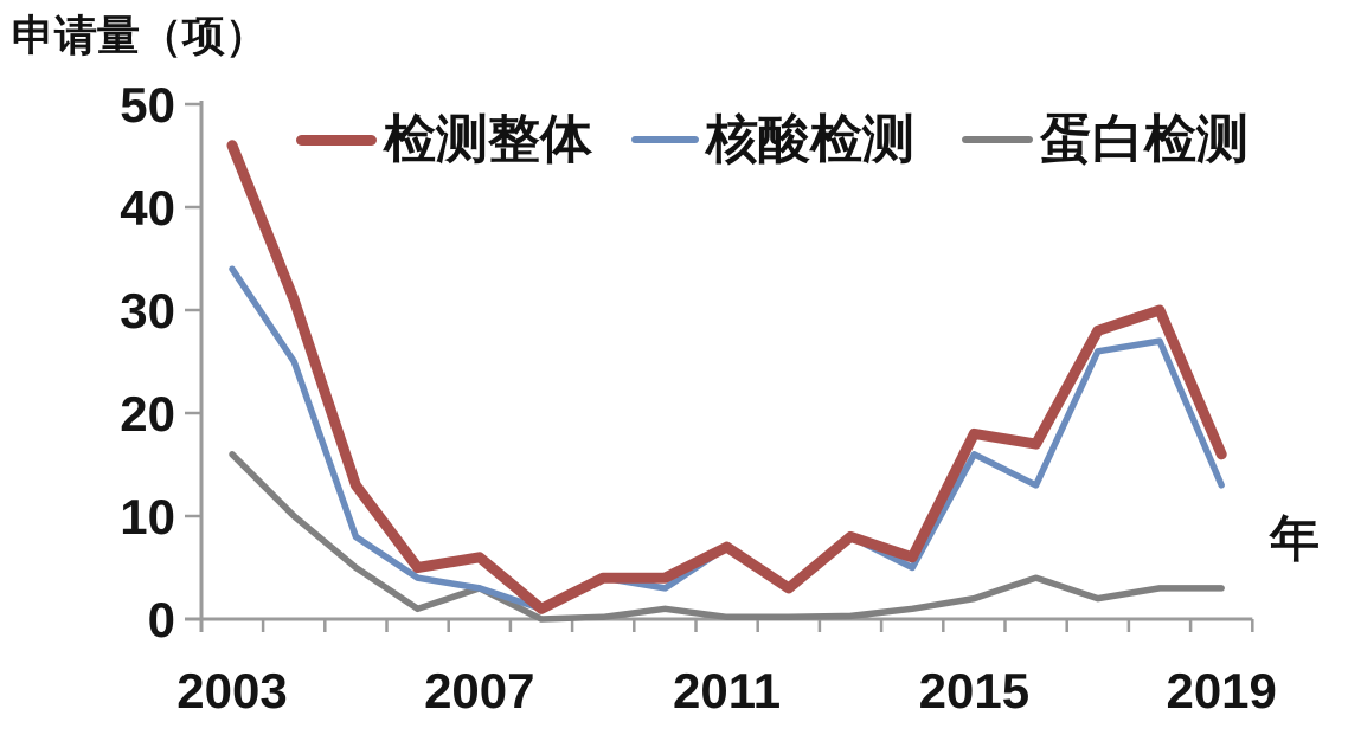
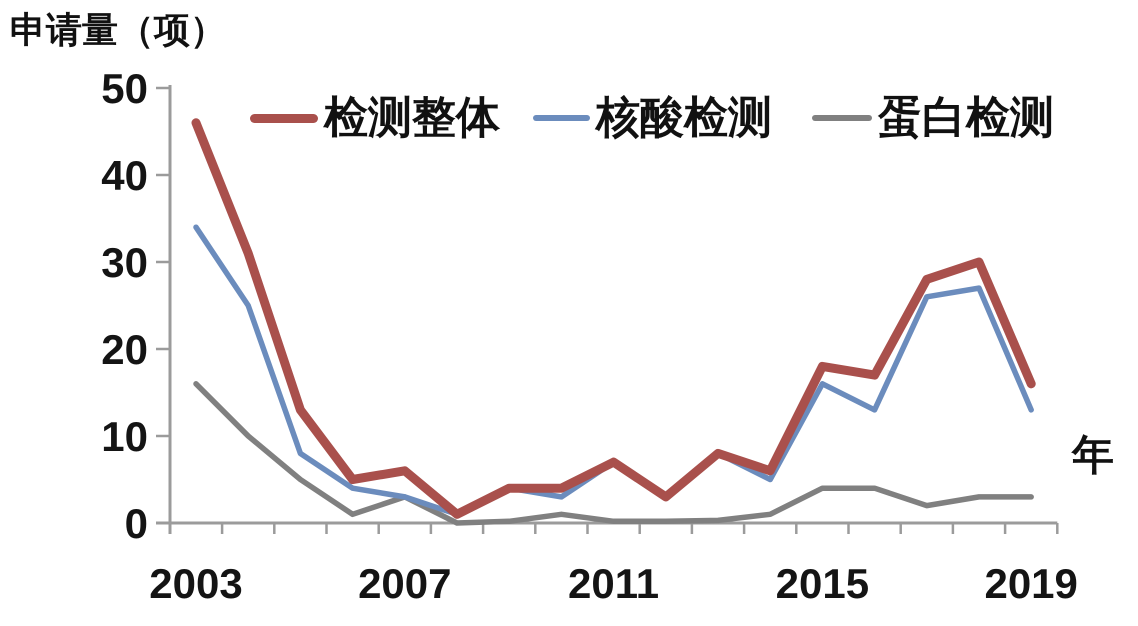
蛋白检测/2015: 2 -> 4
